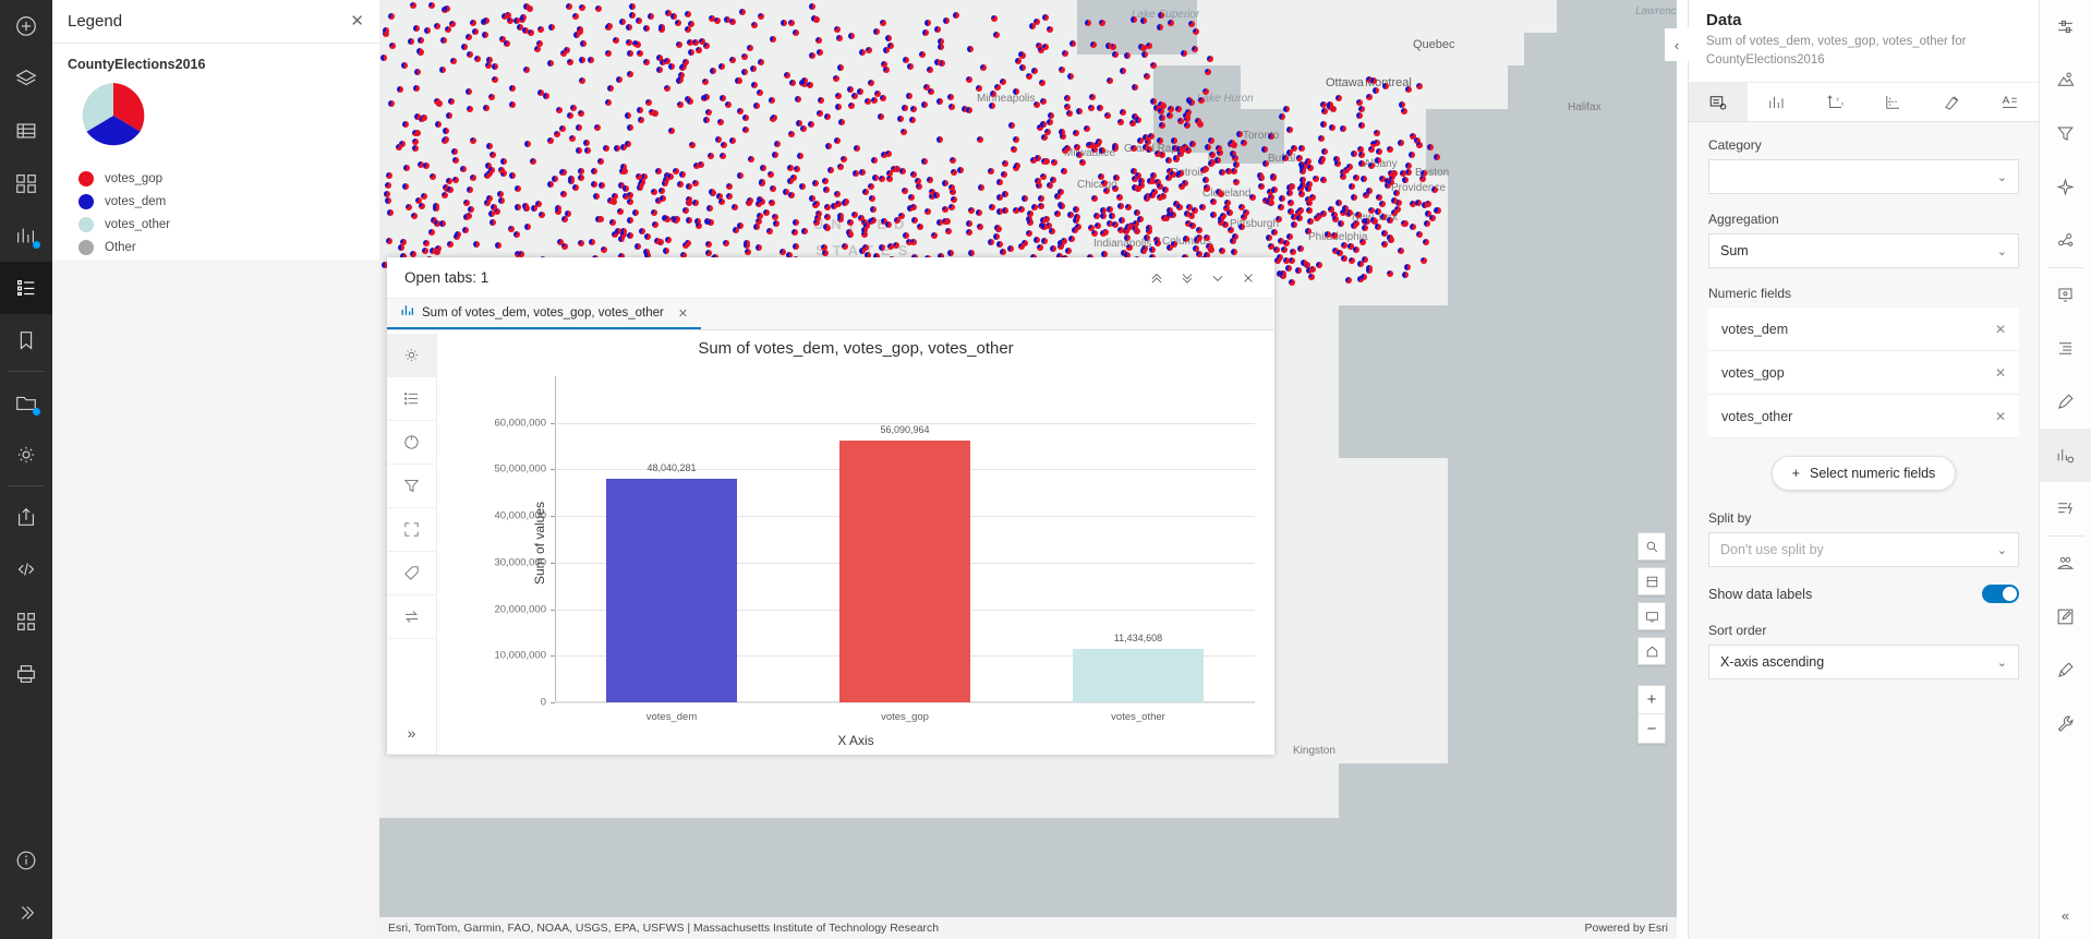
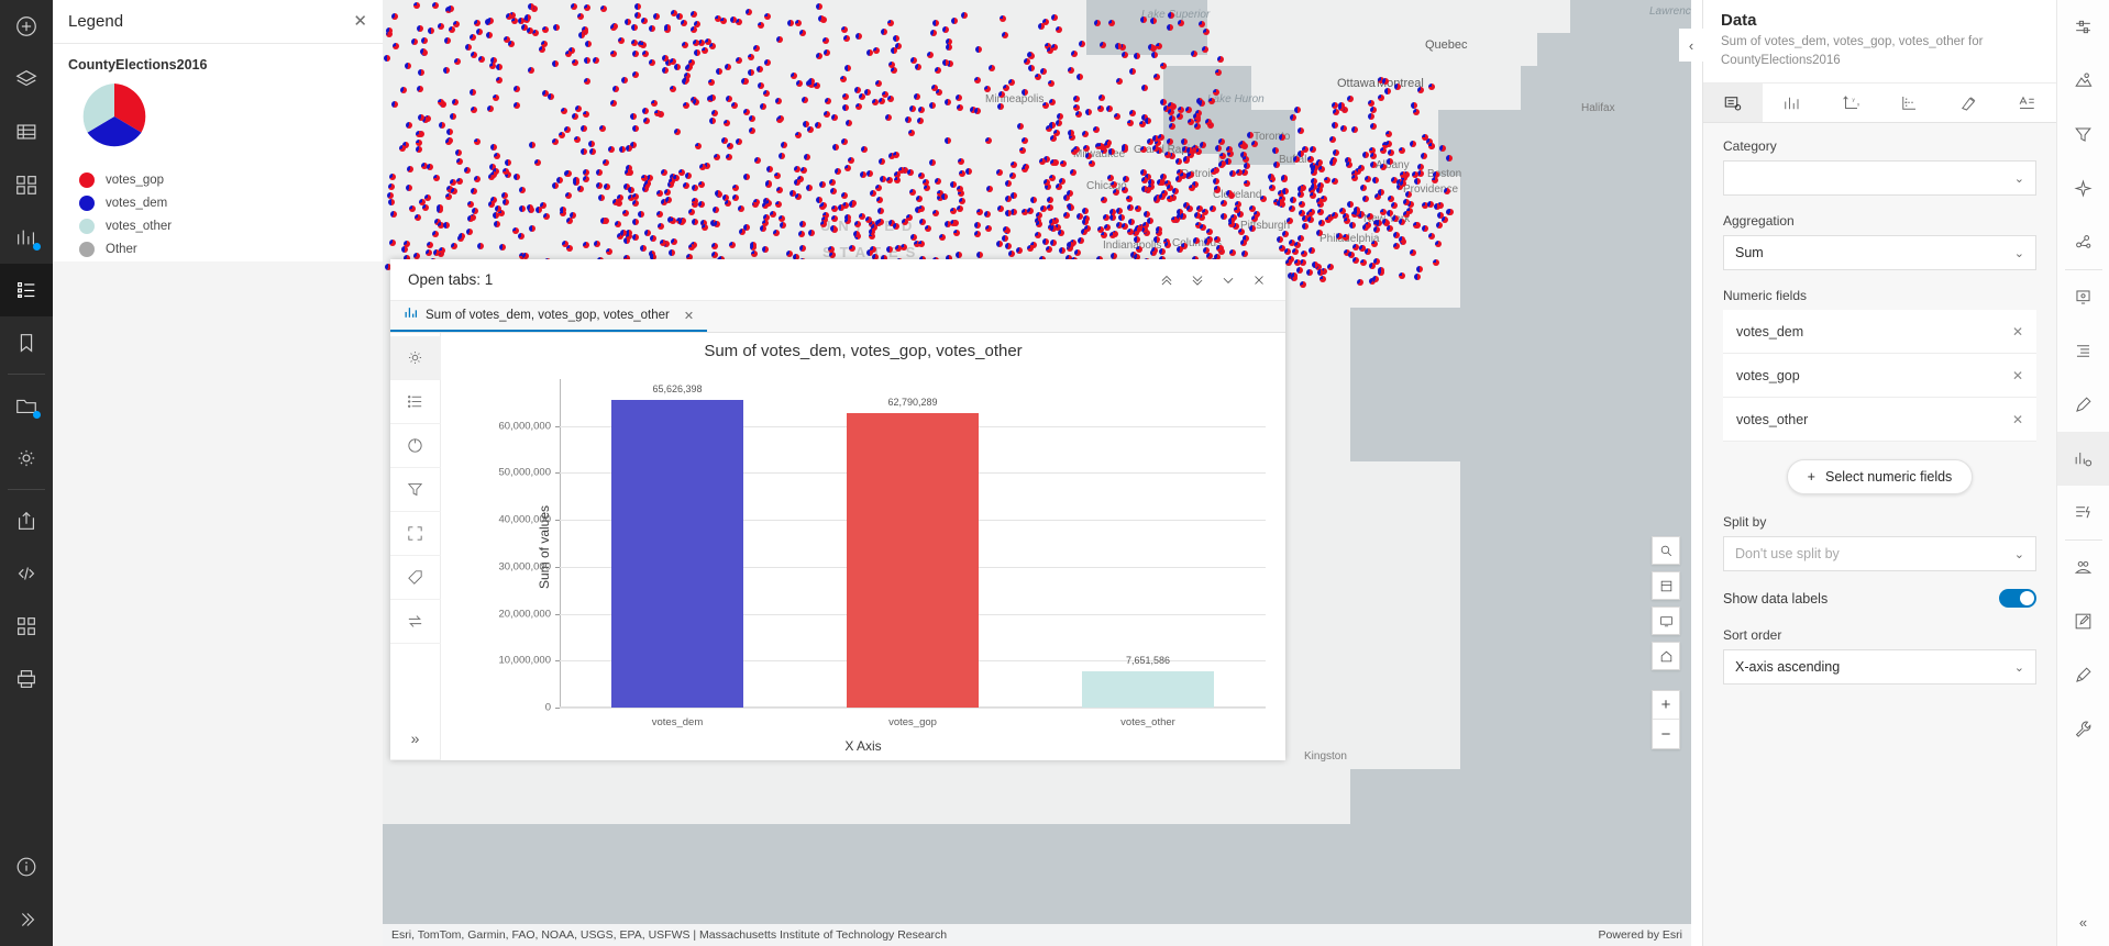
votes_dem: 48,040,281 -> 65,626,398
votes_gop: 56,090,964 -> 62,790,289
votes_other: 11,434,608 -> 7,651,586
